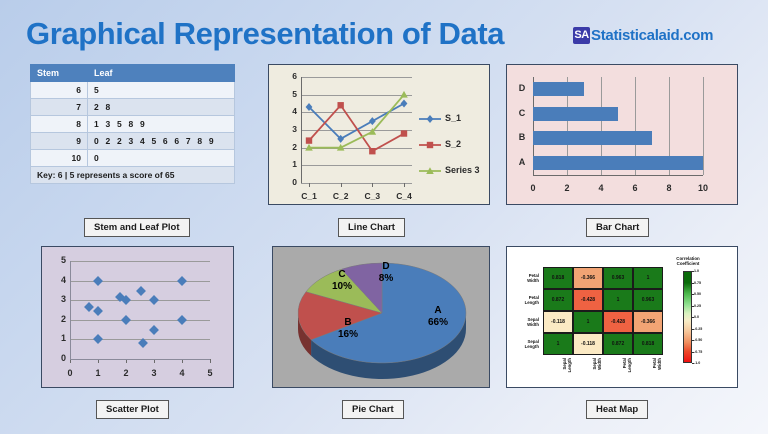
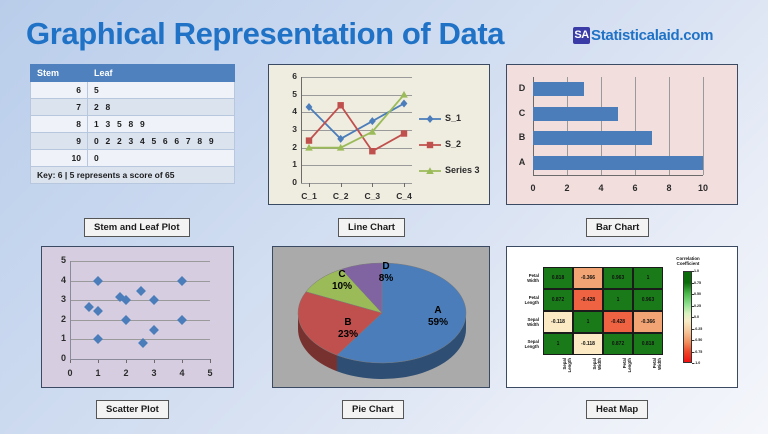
Pie Chart/A: 66% -> 59%
Pie Chart/B: 16% -> 23%
